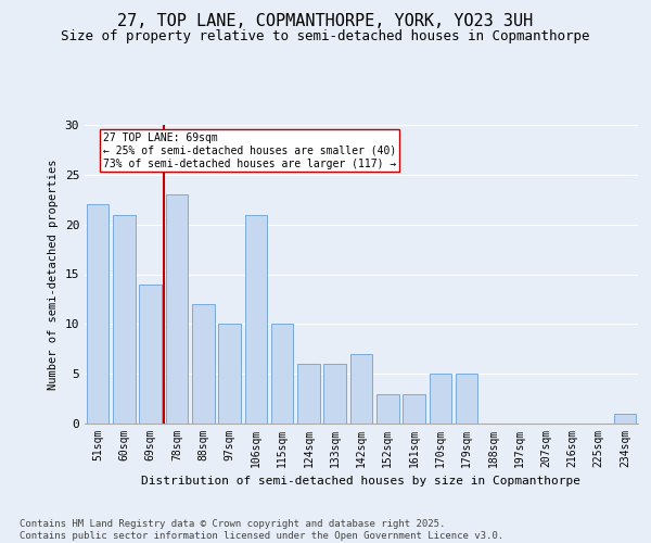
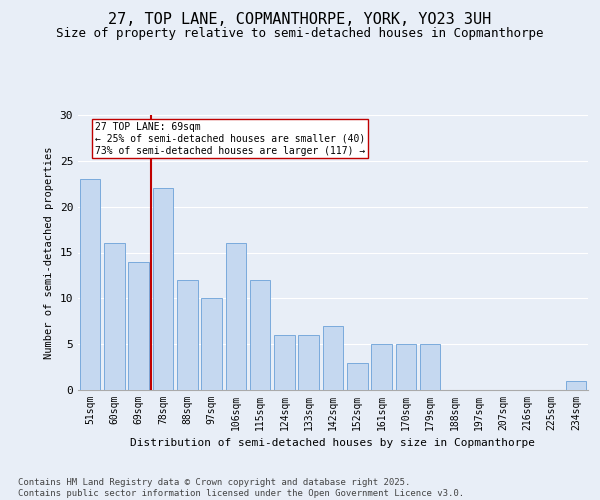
51sqm: 22 -> 23
60sqm: 21 -> 16
78sqm: 23 -> 22
106sqm: 21 -> 16
115sqm: 10 -> 12
161sqm: 3 -> 5
